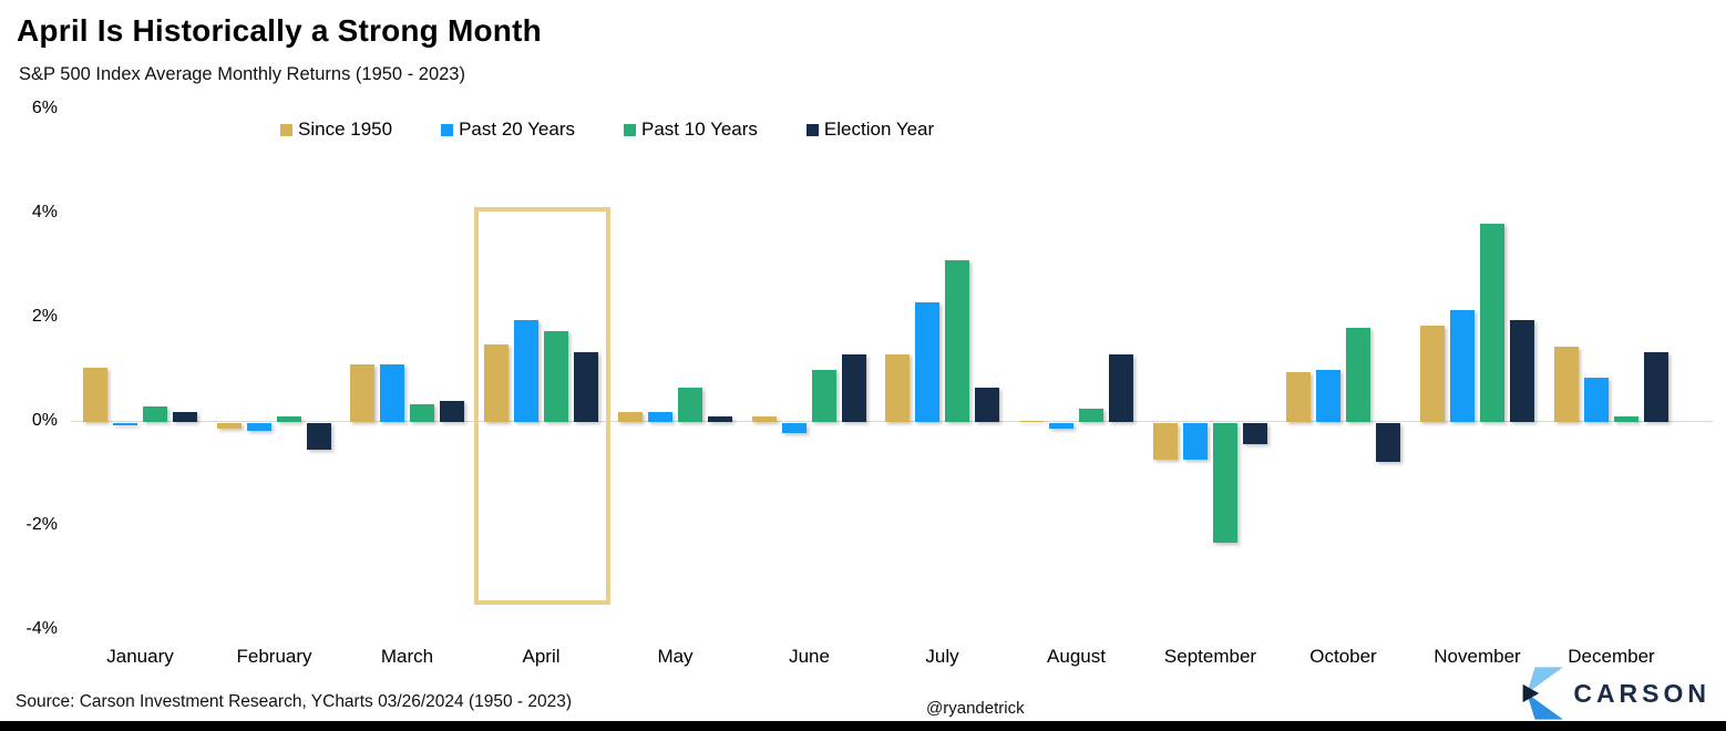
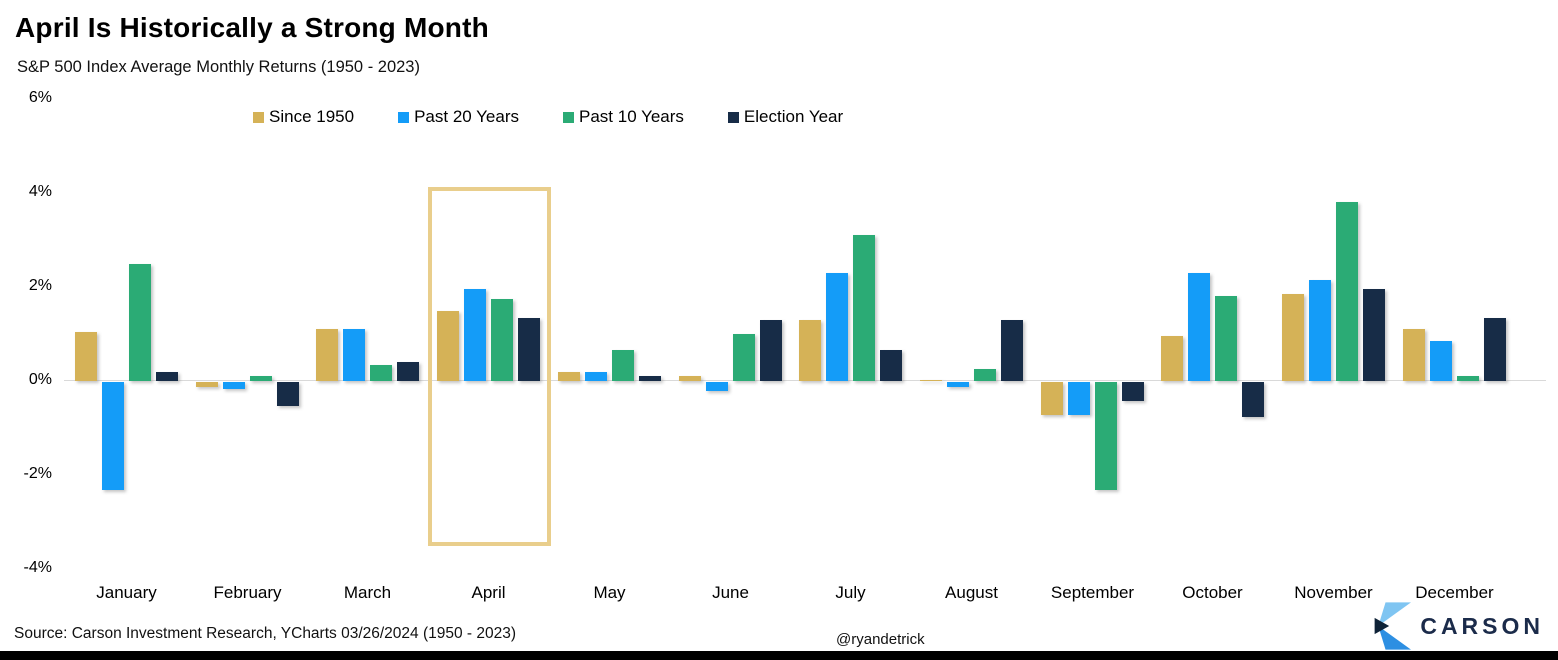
Past 20 Years/January: -0.1% -> -2.3%
Past 10 Years/January: 0.3% -> 2.5%
Past 20 Years/October: 1.0% -> 2.3%
Since 1950/December: 1.4% -> 1.1%
